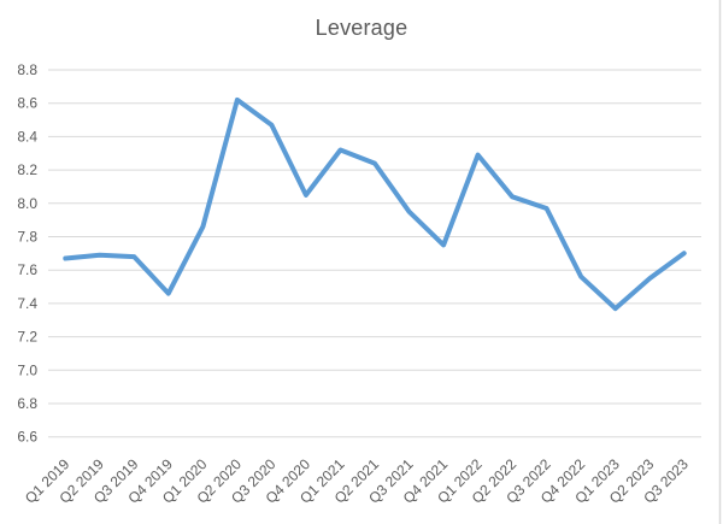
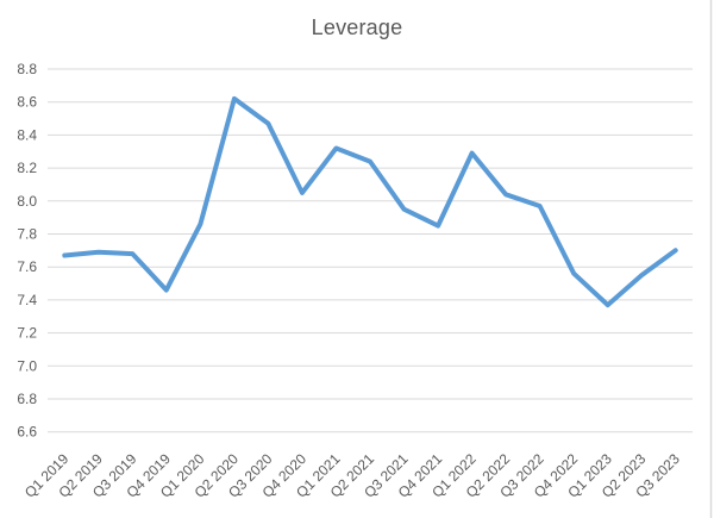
Q4 2021: 7.75 -> 7.85
